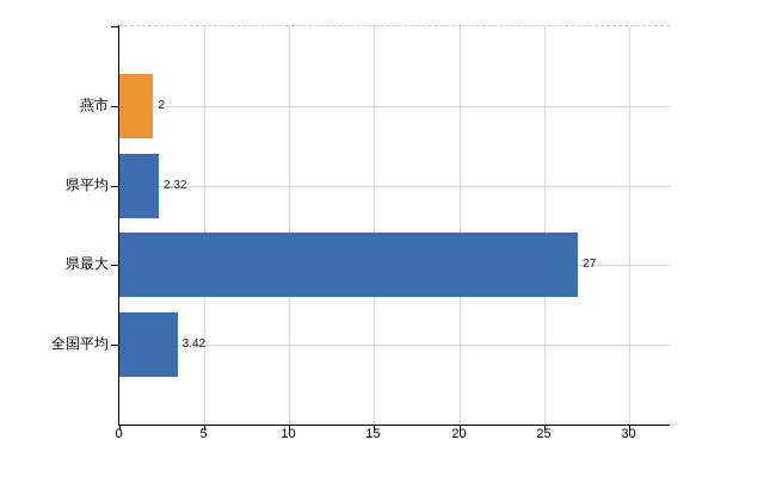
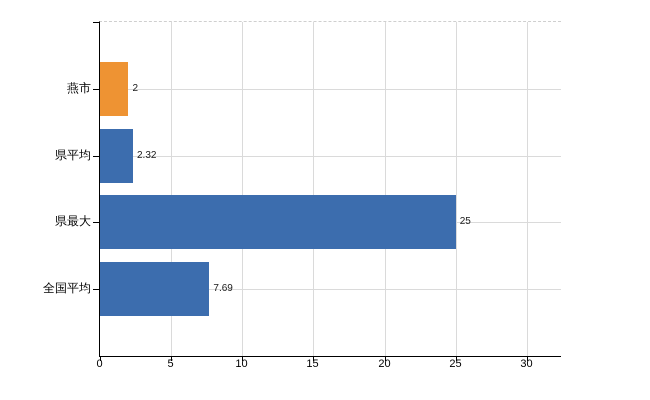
県最大: 27 -> 25
全国平均: 3.42 -> 7.69
